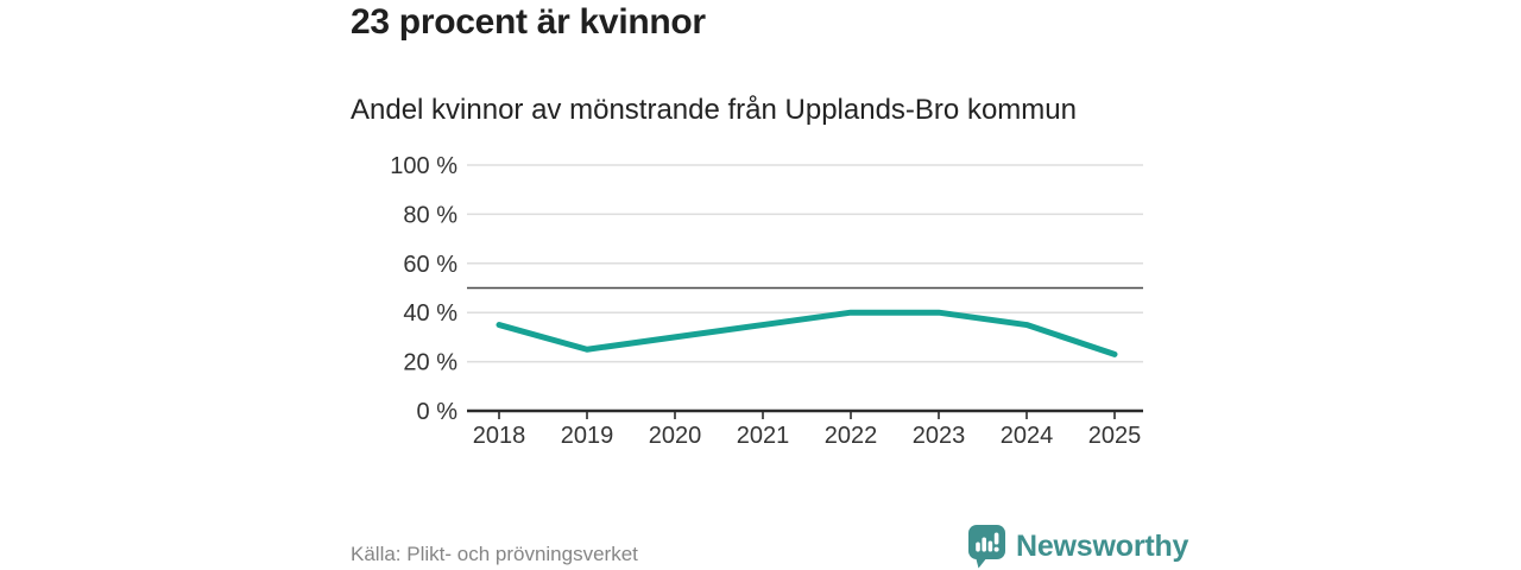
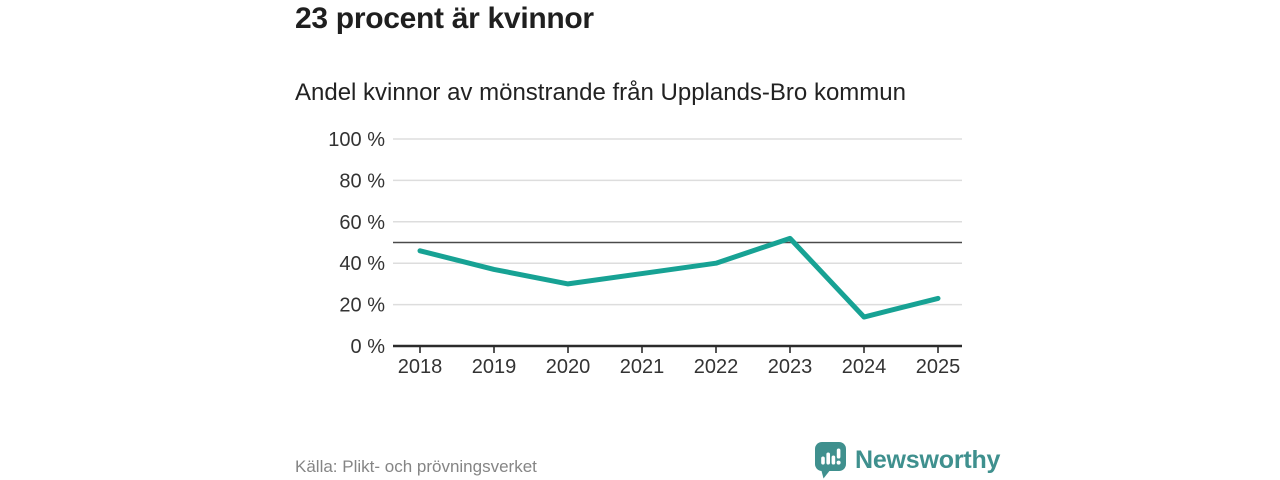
2018: 35% -> 46%
2019: 25% -> 37%
2023: 40% -> 52%
2024: 35% -> 14%
